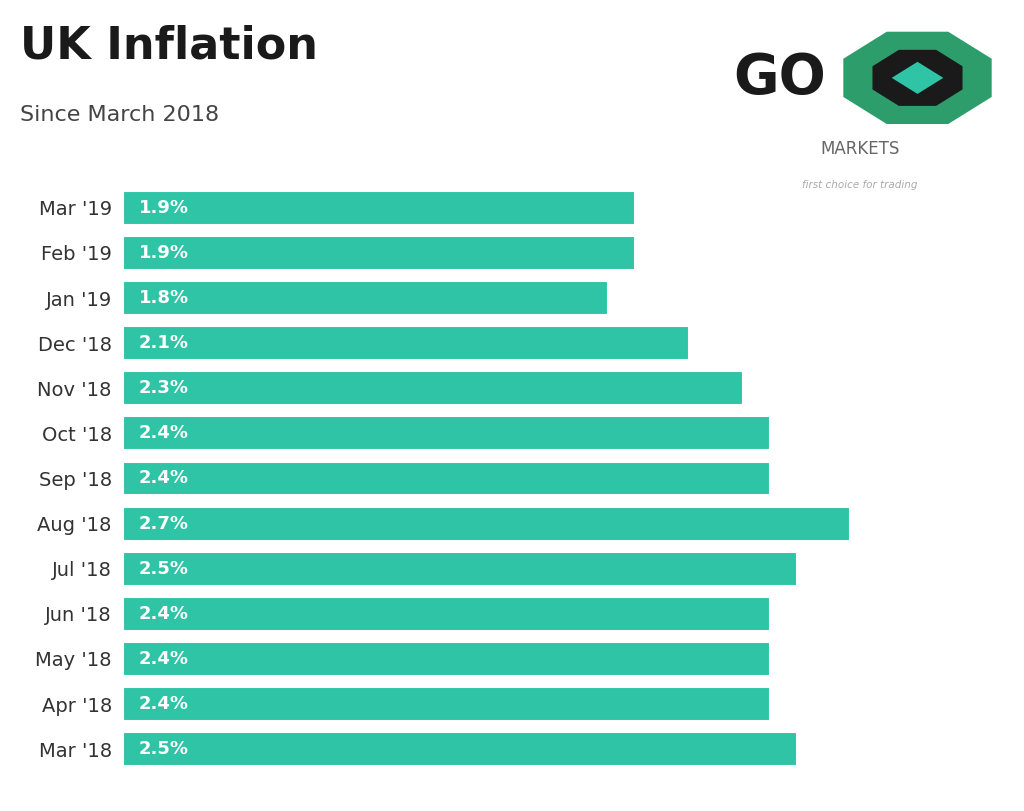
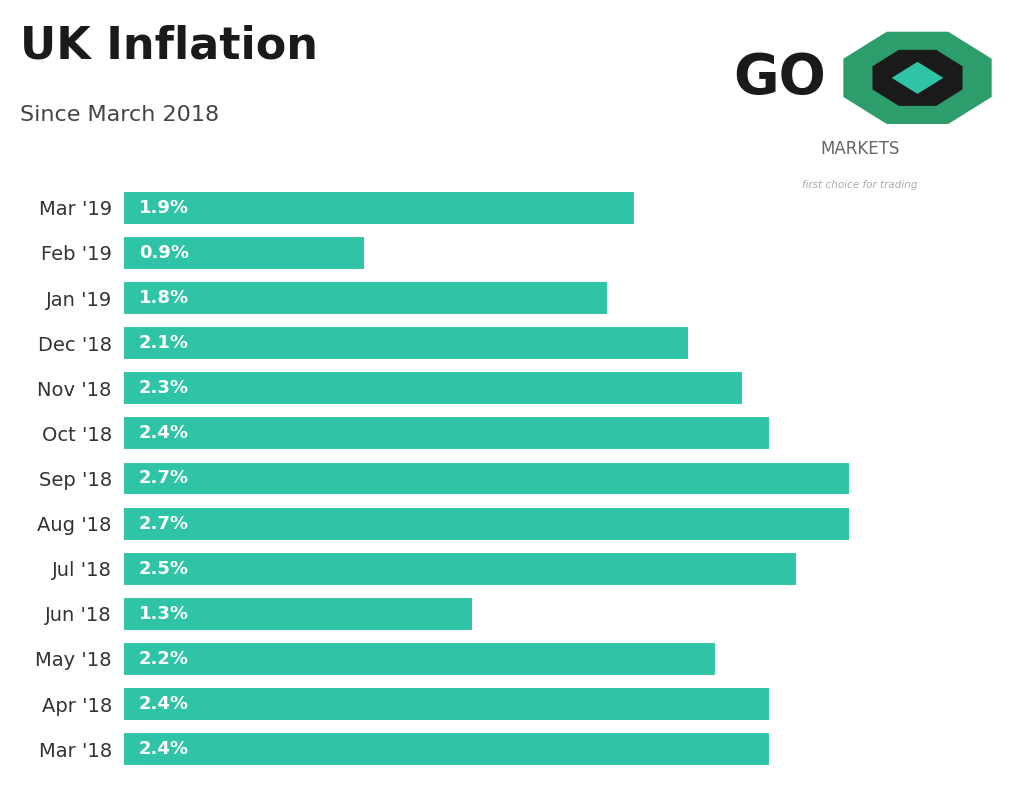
Feb '19: 1.9% -> 0.9%
Sep '18: 2.4% -> 2.7%
Jun '18: 2.4% -> 1.3%
May '18: 2.4% -> 2.2%
Mar '18: 2.5% -> 2.4%
